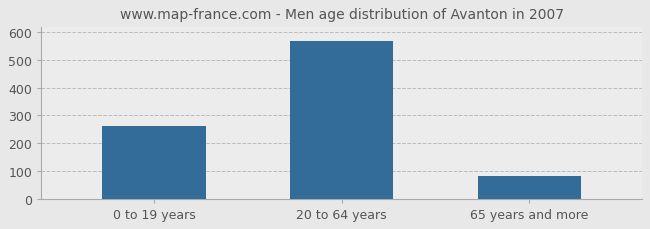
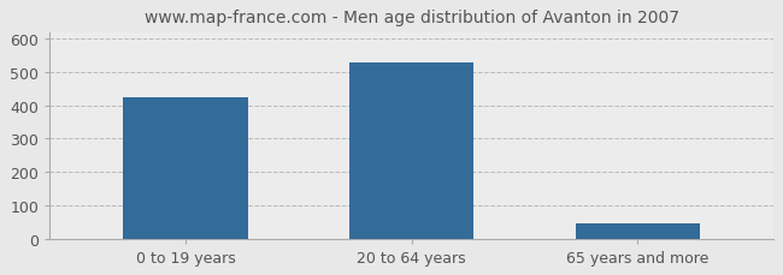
0 to 19 years: 263 -> 425
20 to 64 years: 570 -> 530
65 years and more: 80 -> 45
